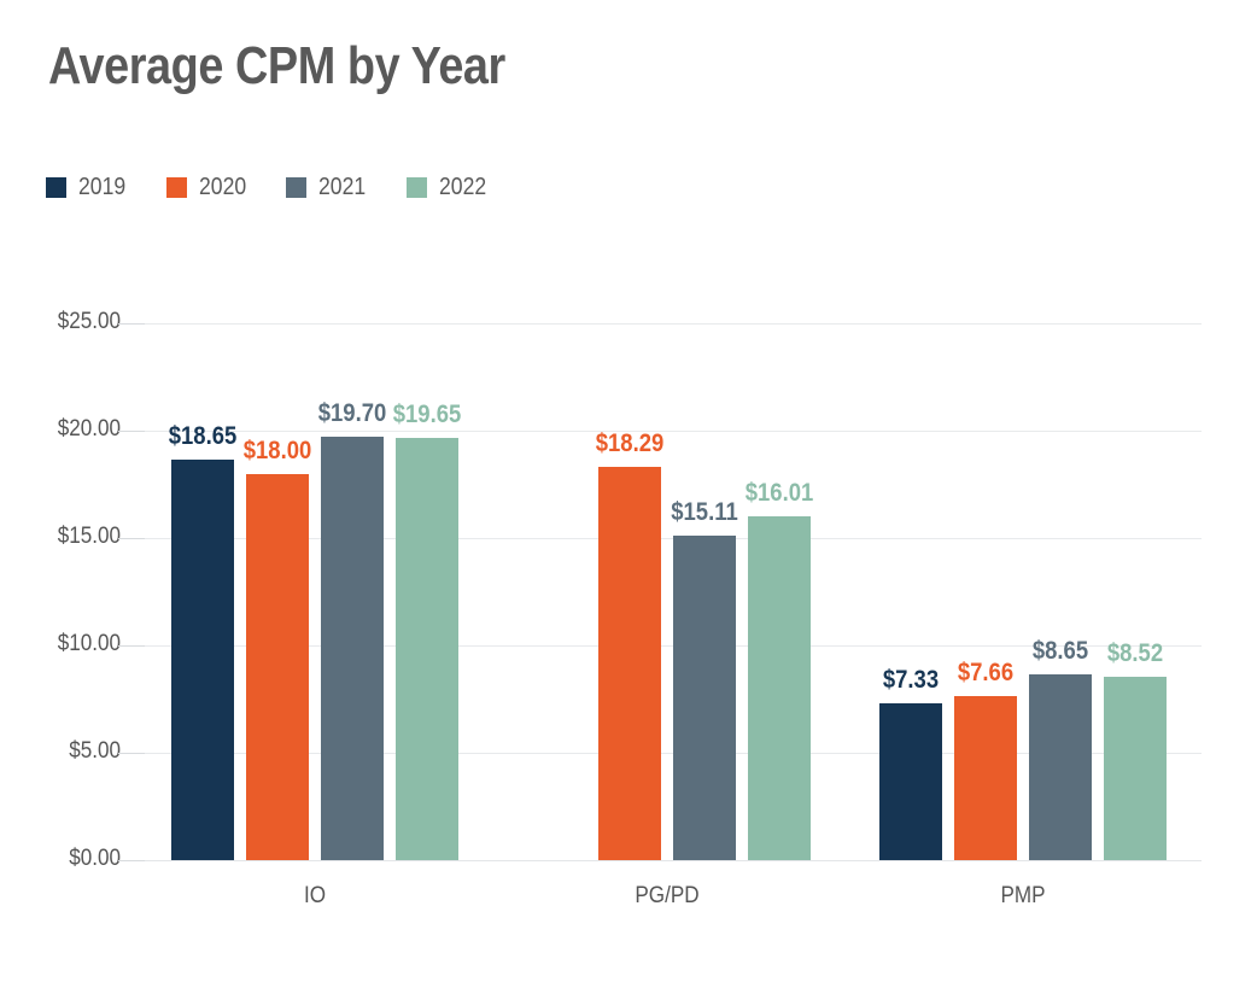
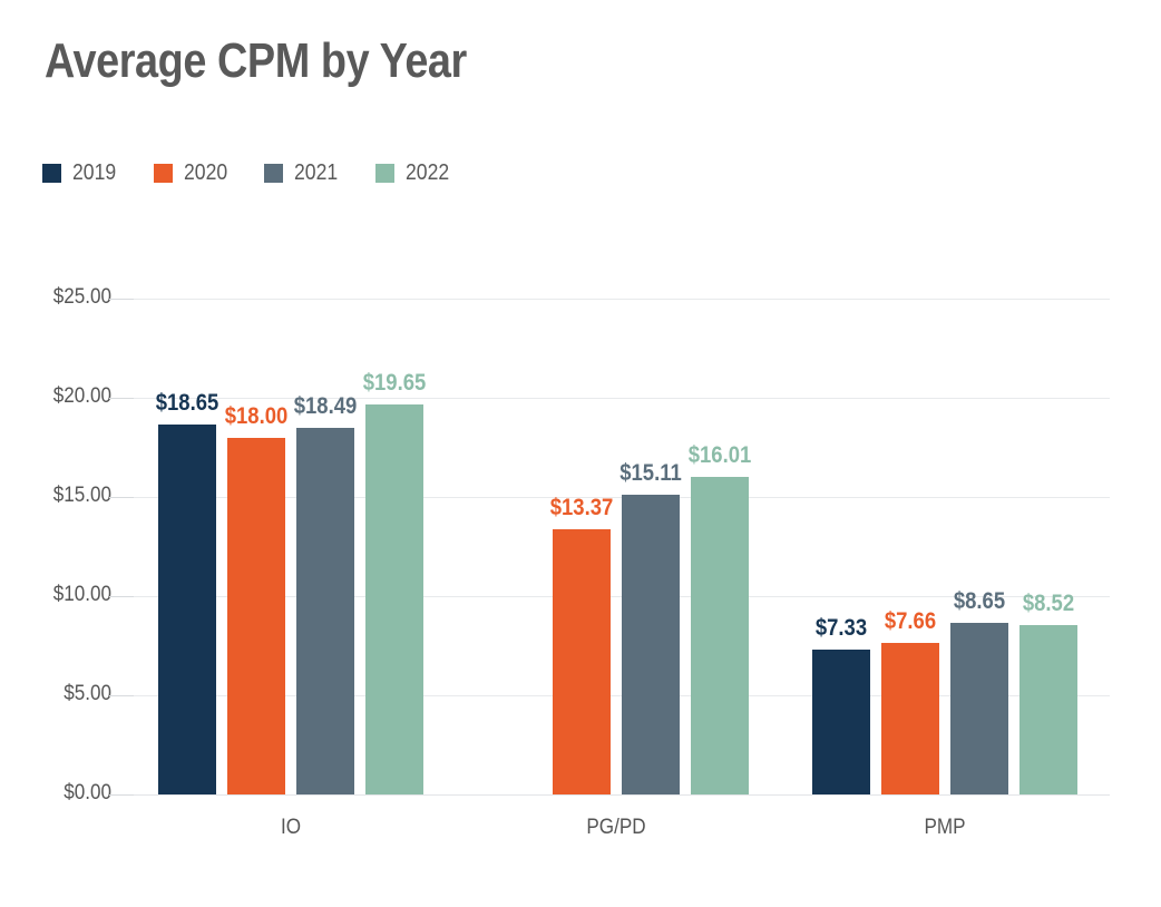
2021/IO: $19.70 -> $18.49
2020/PG/PD: $18.29 -> $13.37
